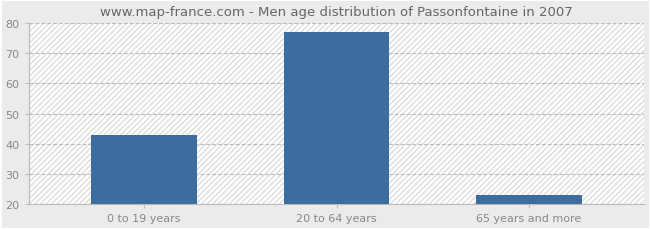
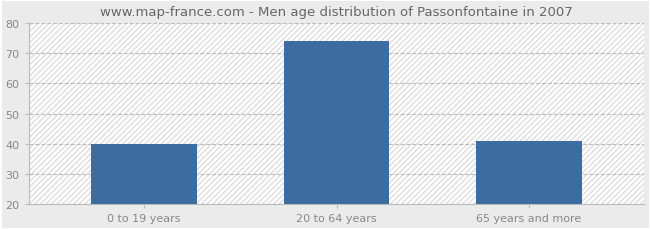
0 to 19 years: 43 -> 40
20 to 64 years: 77 -> 74
65 years and more: 23 -> 41
